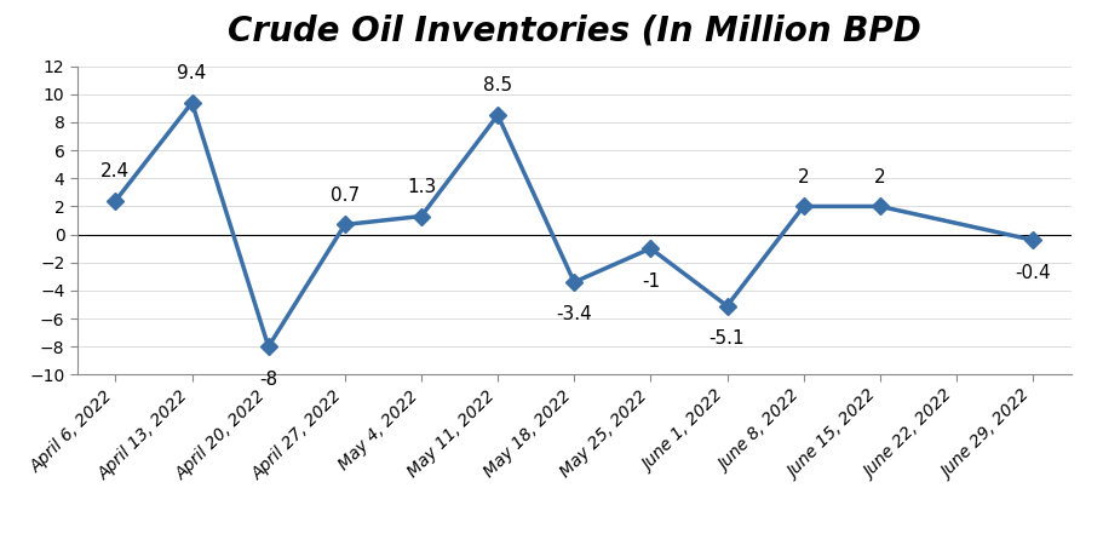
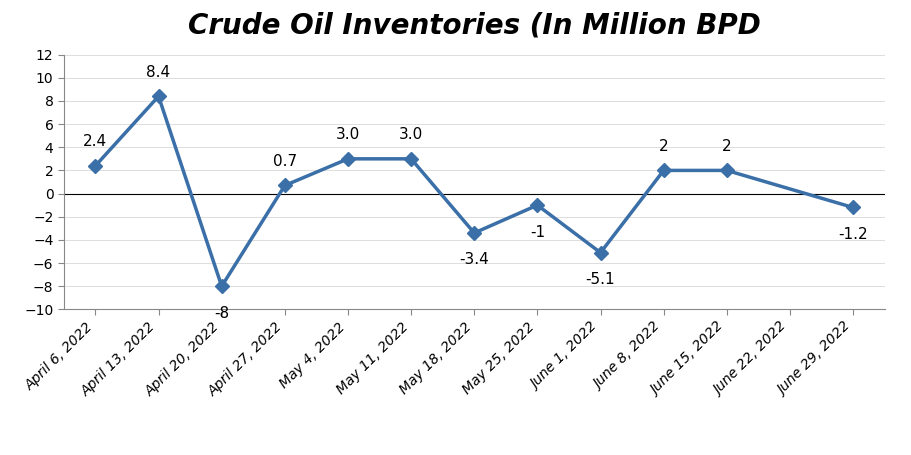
April 13, 2022: 9.4 -> 8.4
May 4, 2022: 1.3 -> 3.0
May 11, 2022: 8.5 -> 3.0
June 29, 2022: -0.4 -> -1.2
